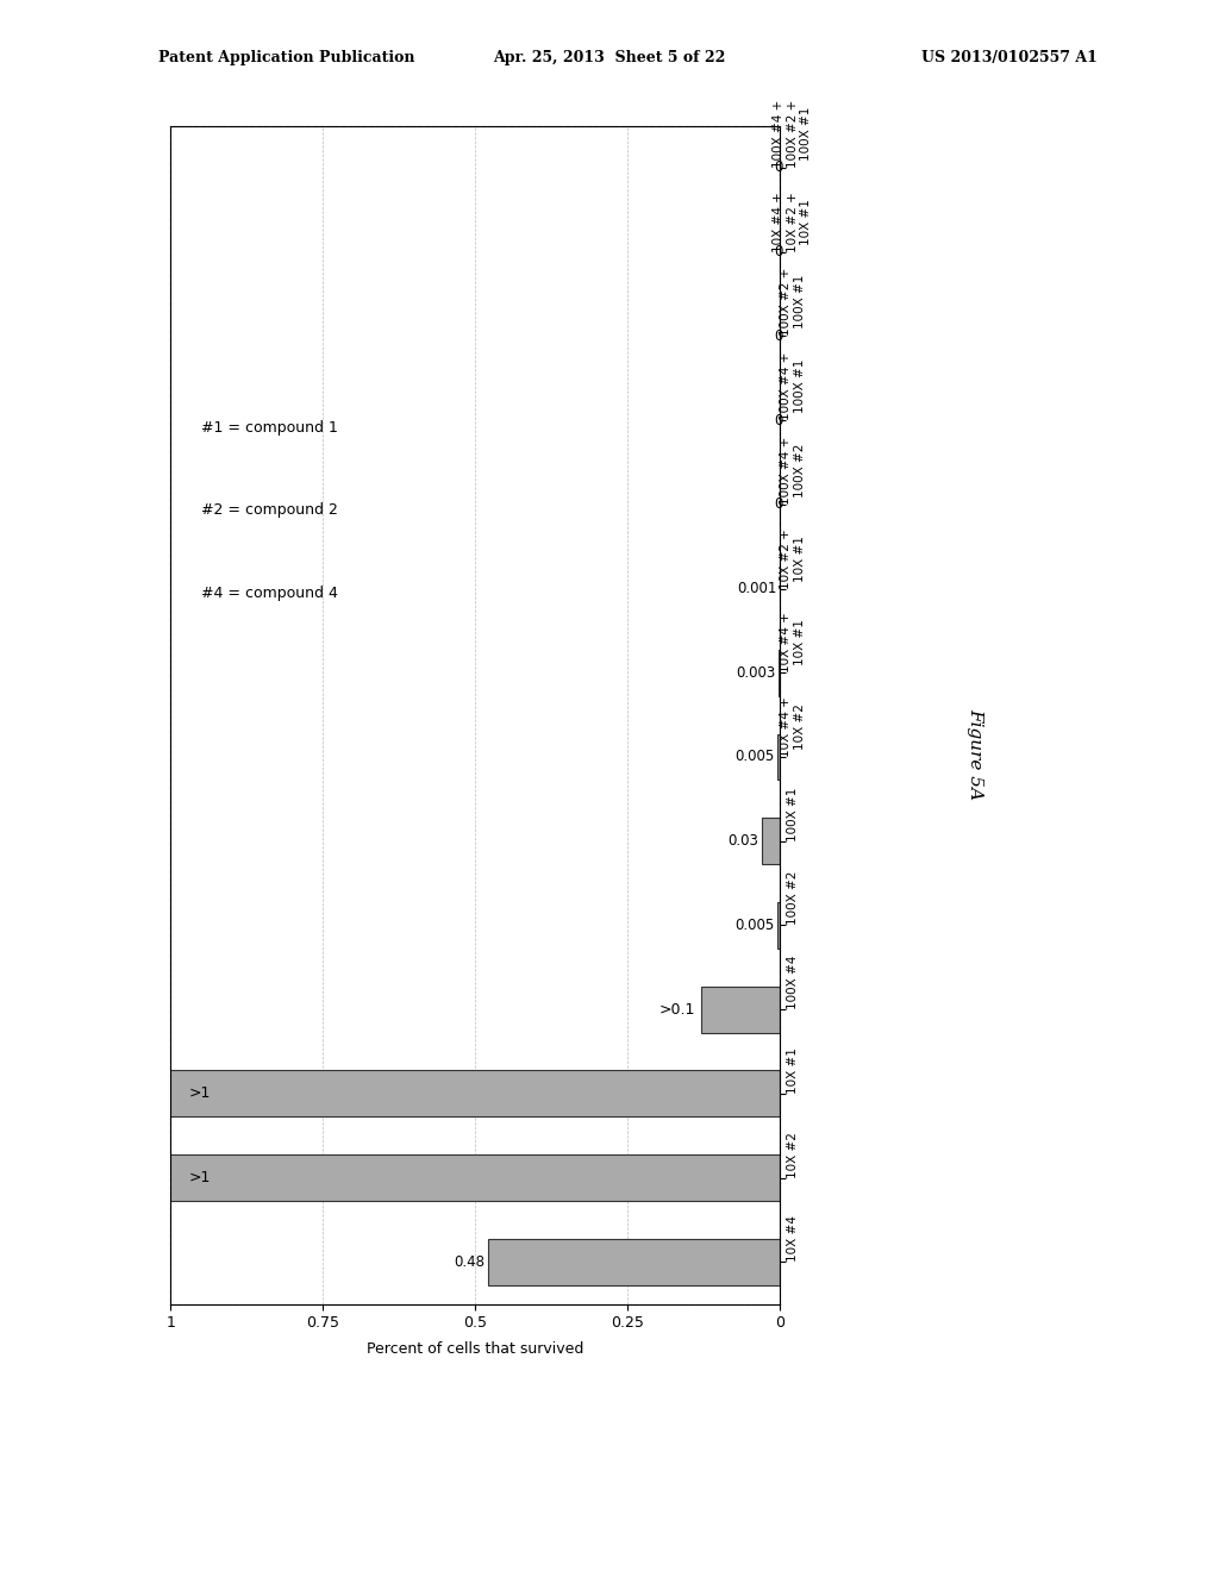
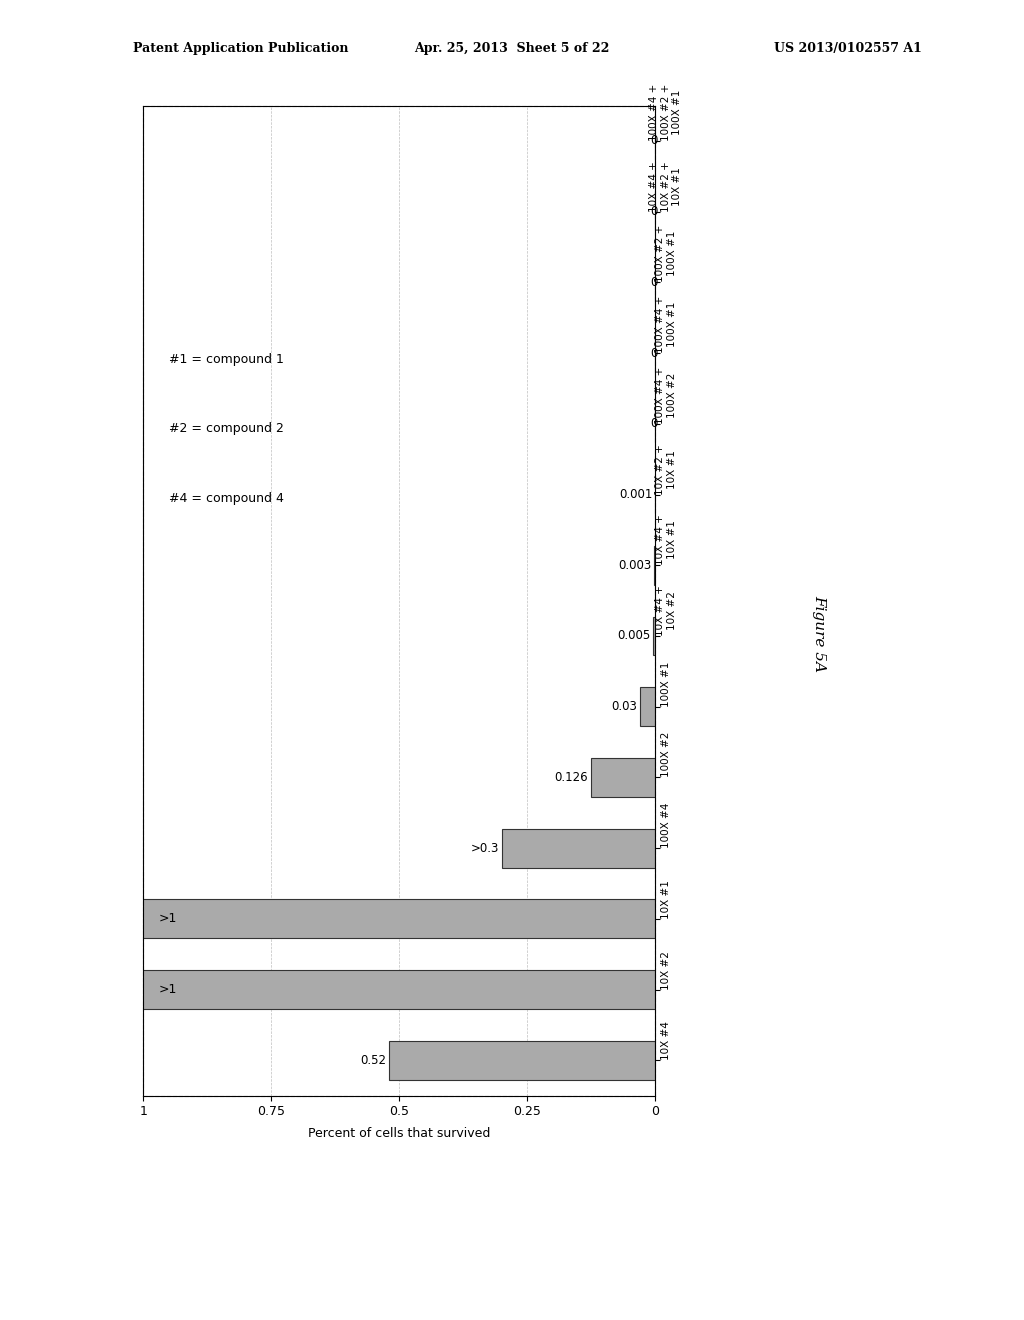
100X #2: 0.005 -> 0.126
100X #4: >0.1 -> >0.3
10X #4: 0.48 -> 0.52
